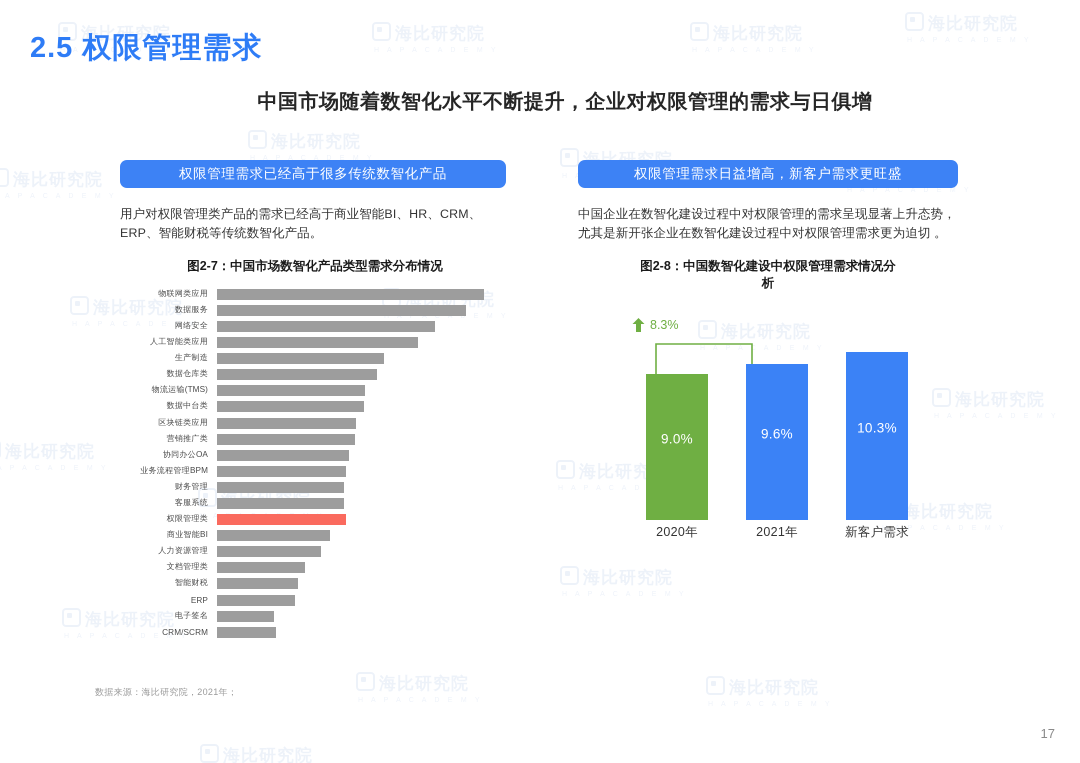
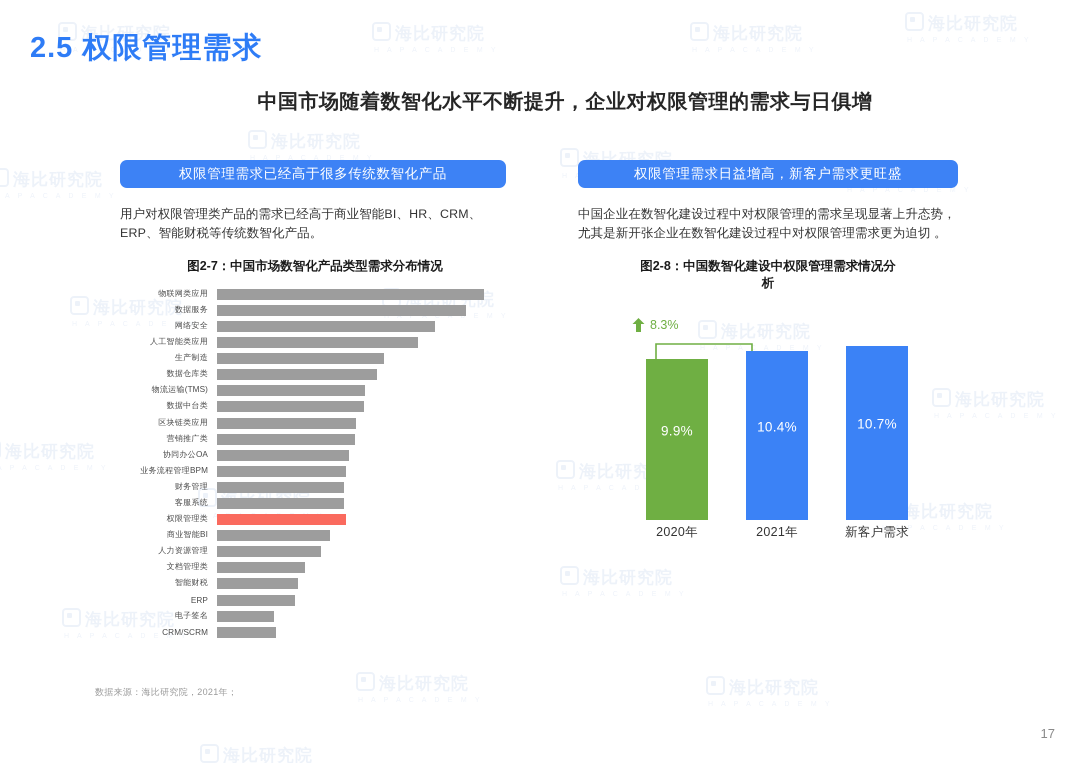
图2-8：中国数智化建设中权限管理需求情况分析/2020年: 9.0% -> 9.9%
图2-8：中国数智化建设中权限管理需求情况分析/2021年: 9.6% -> 10.4%
图2-8：中国数智化建设中权限管理需求情况分析/新客户需求: 10.3% -> 10.7%
